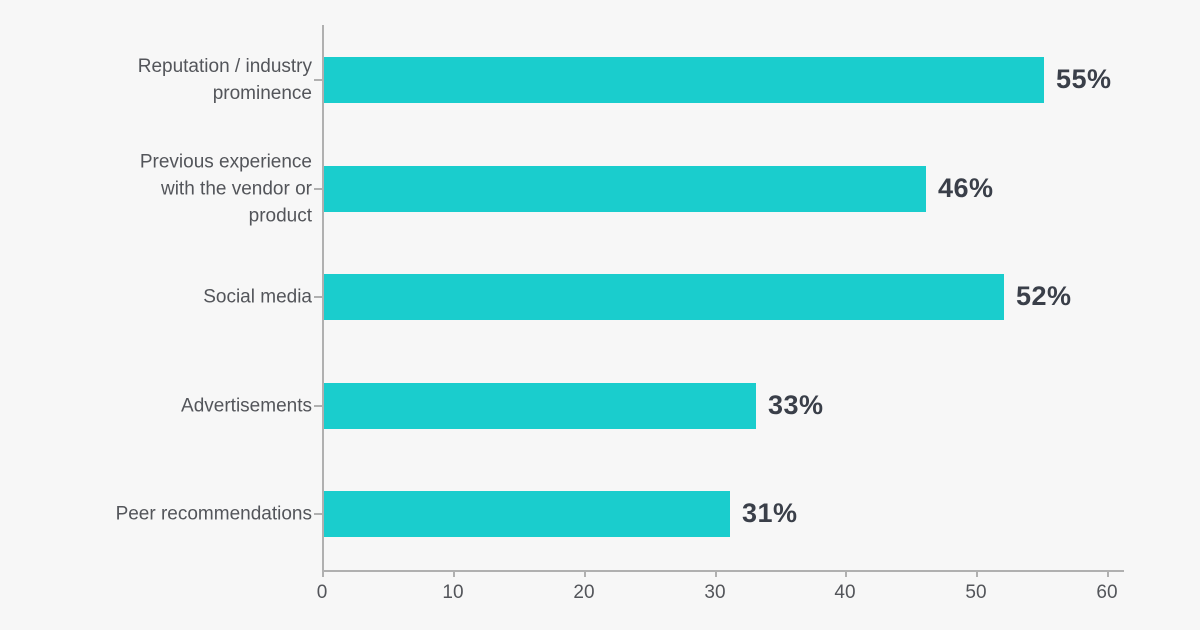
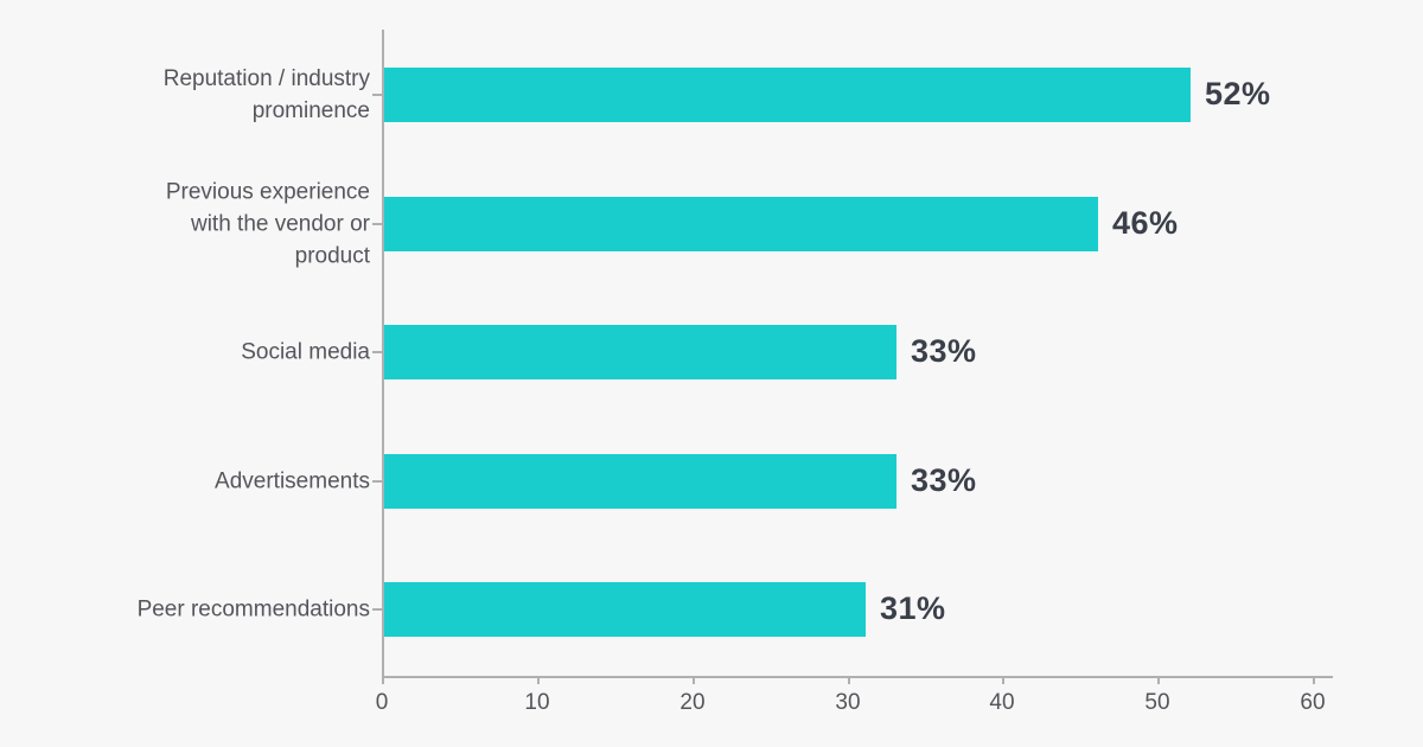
Reputation / industry prominence: 55% -> 52%
Social media: 52% -> 33%
